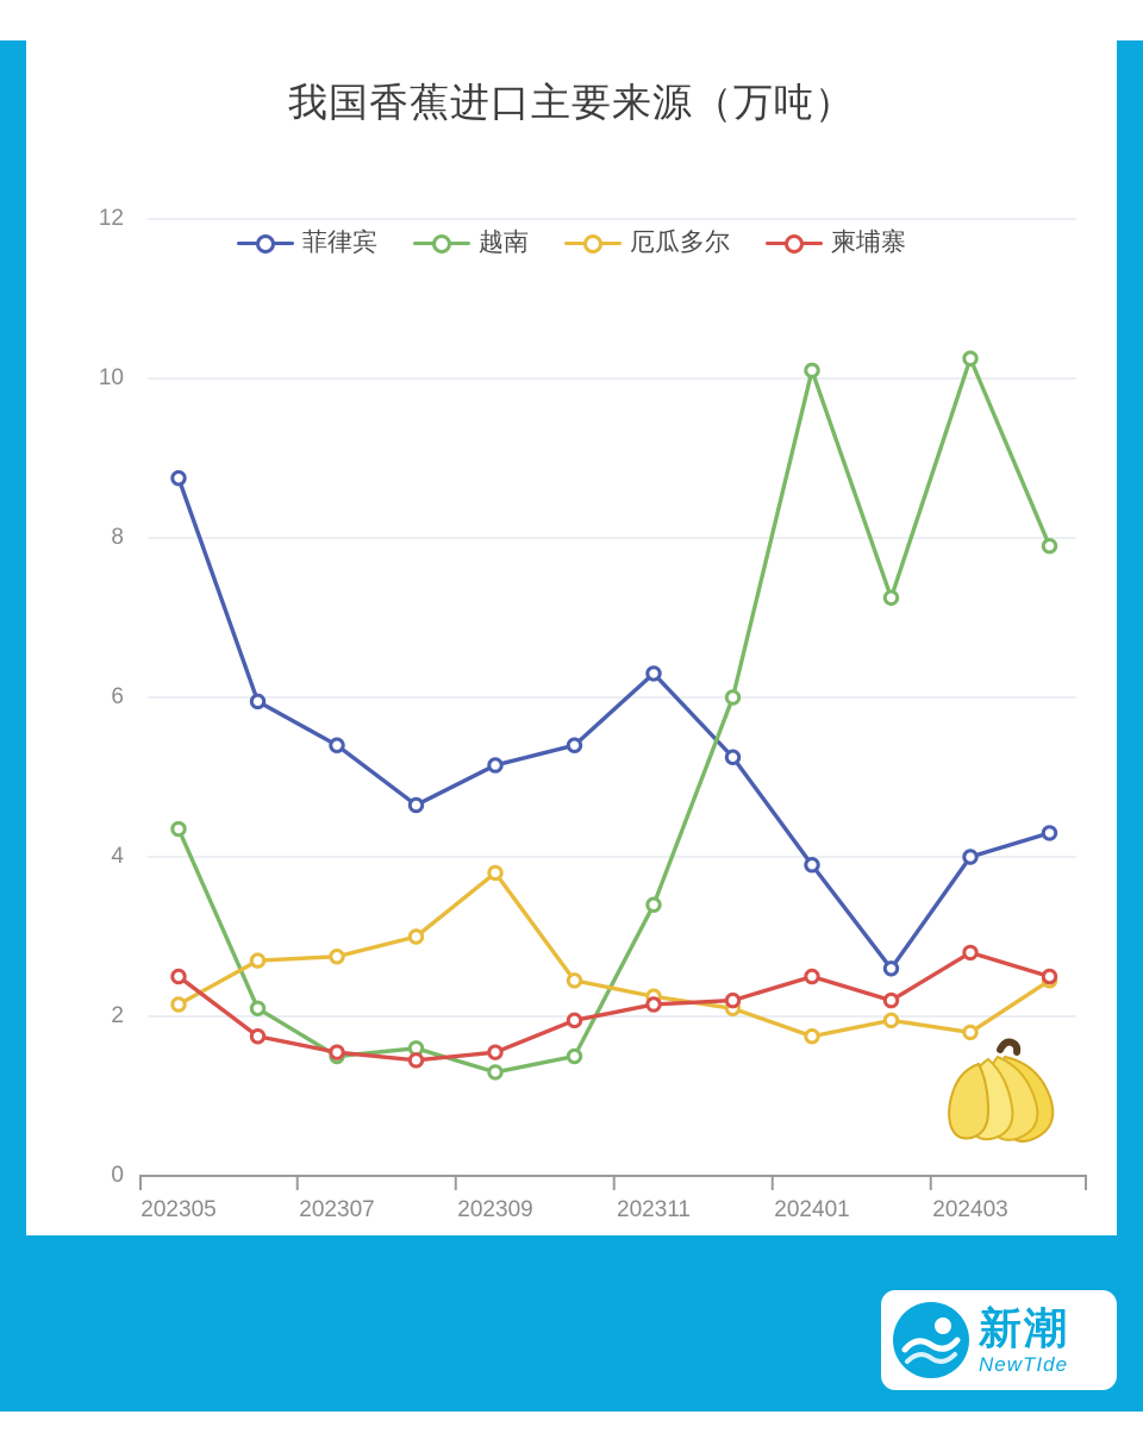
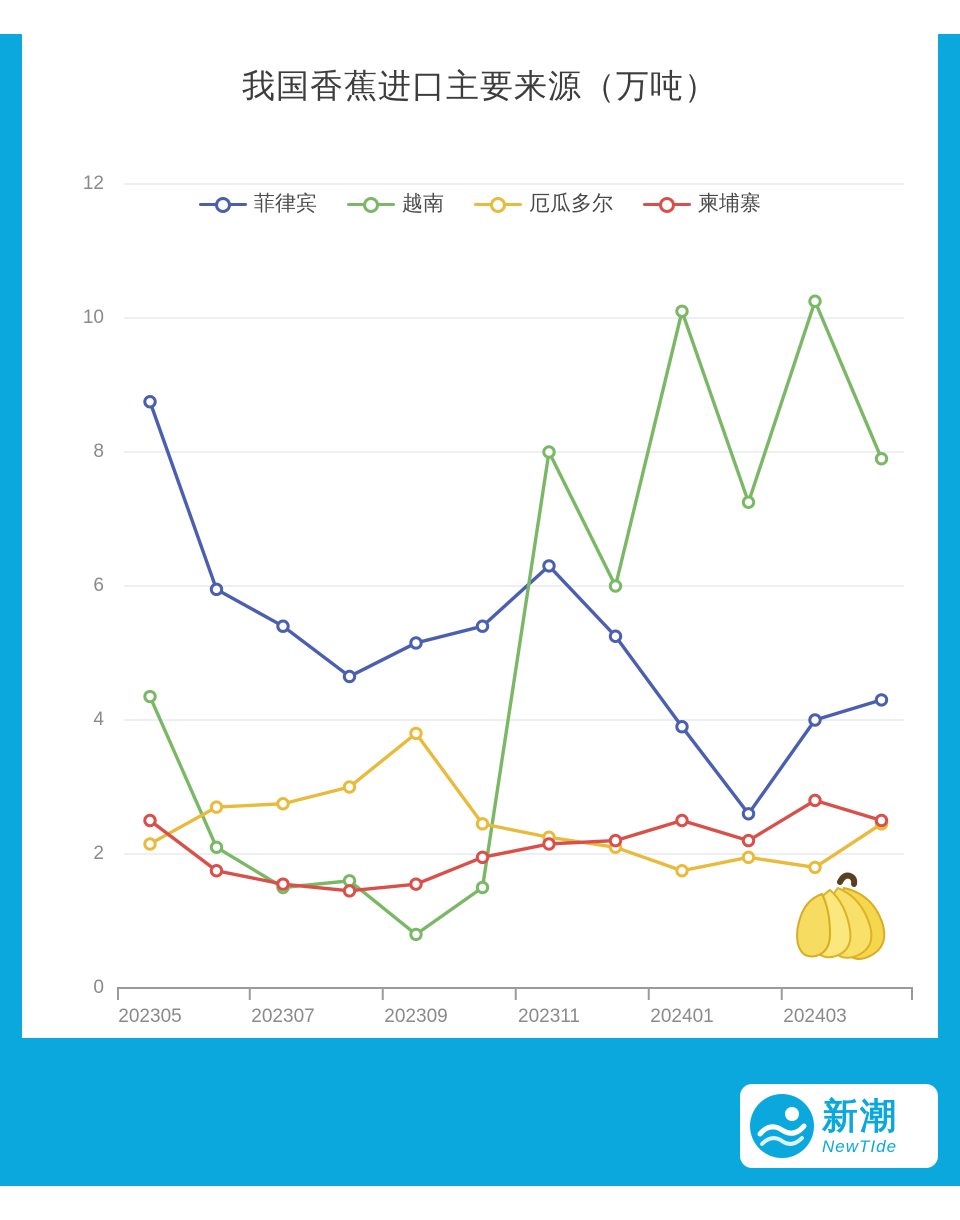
越南/202309: 1.3 -> 0.8
越南/202311: 3.4 -> 8.0
